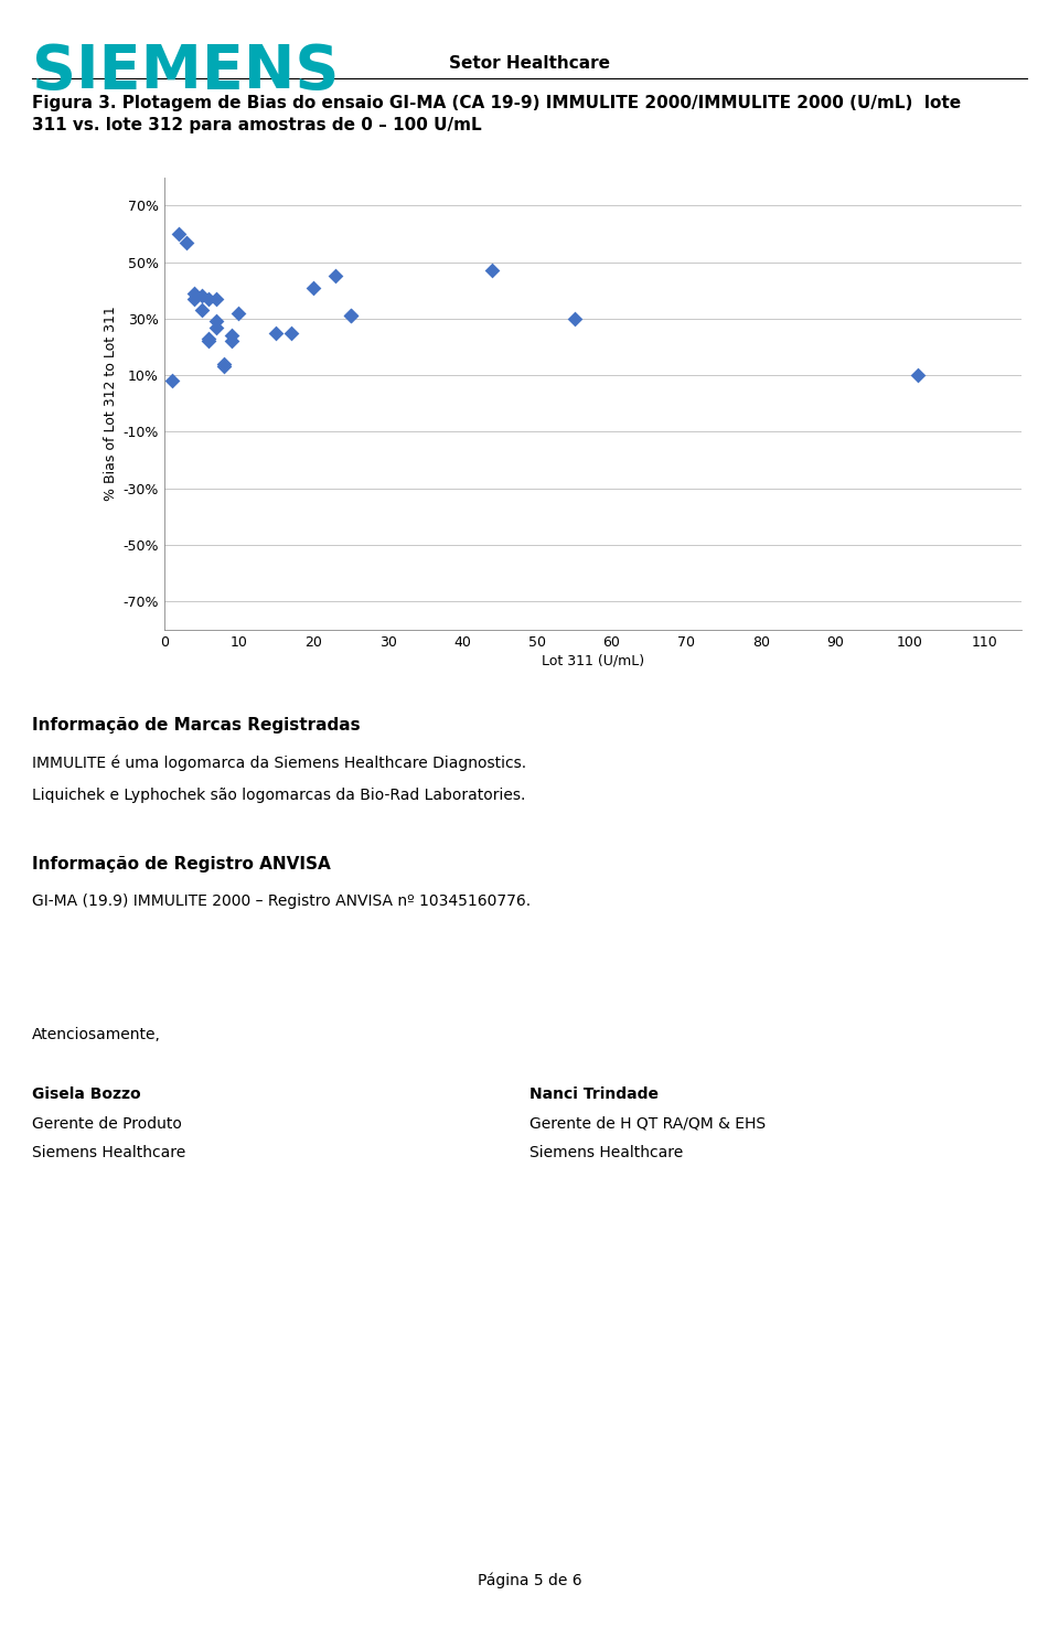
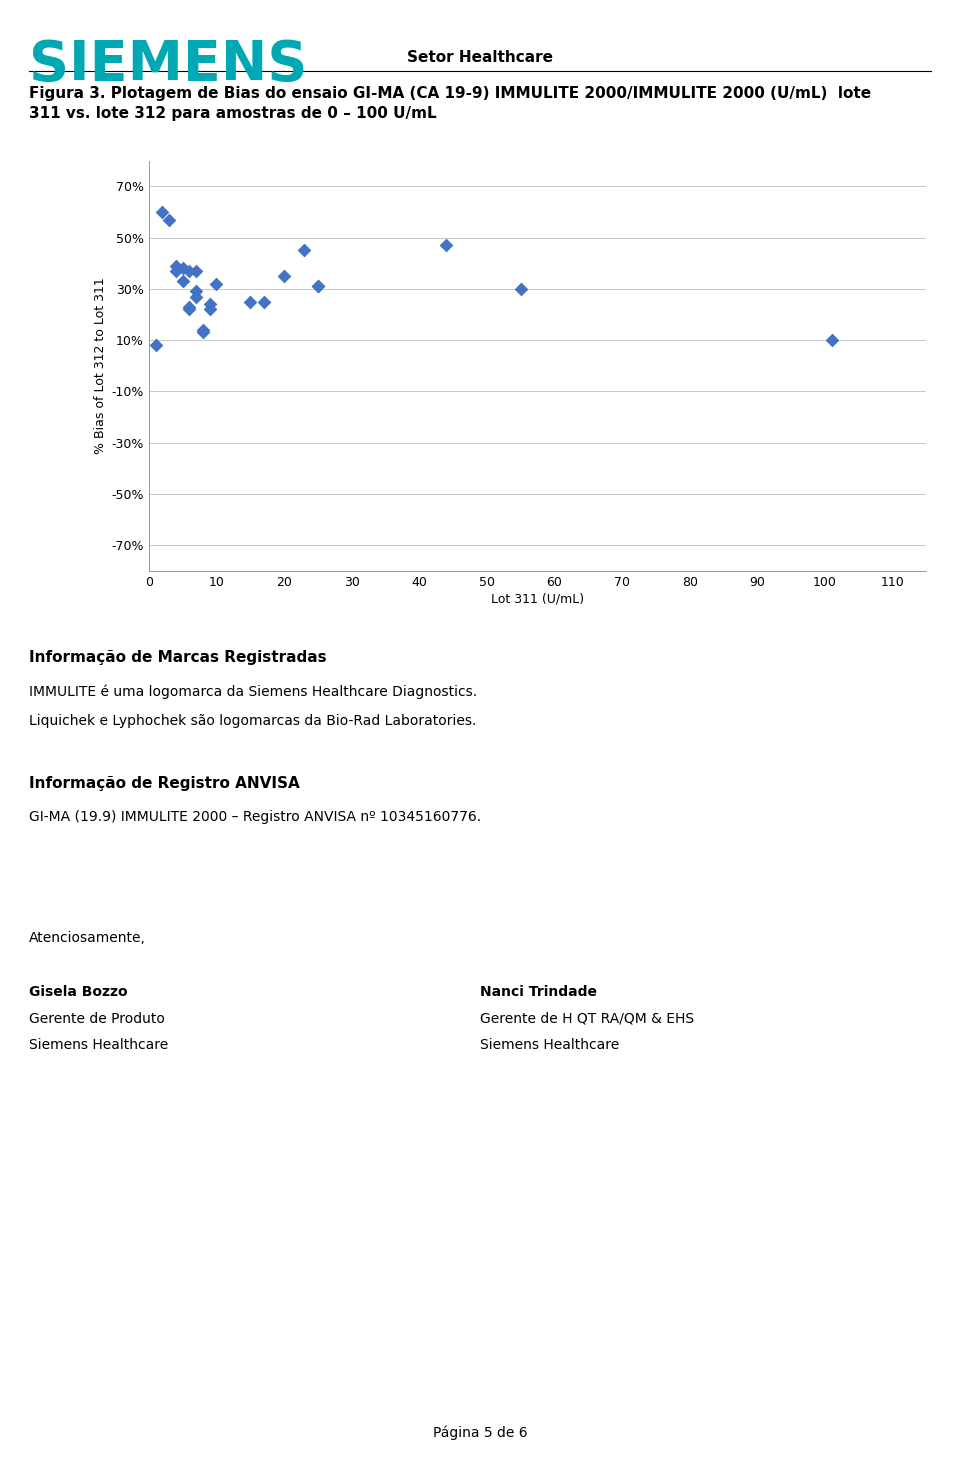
20: 41% -> 35%
